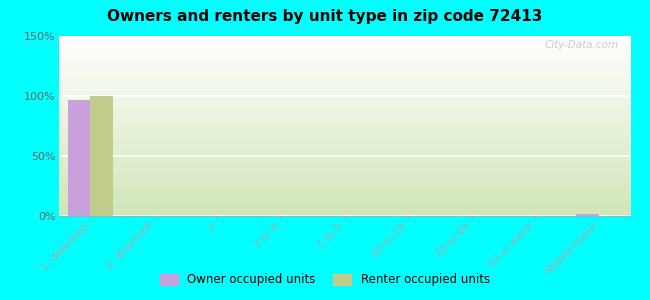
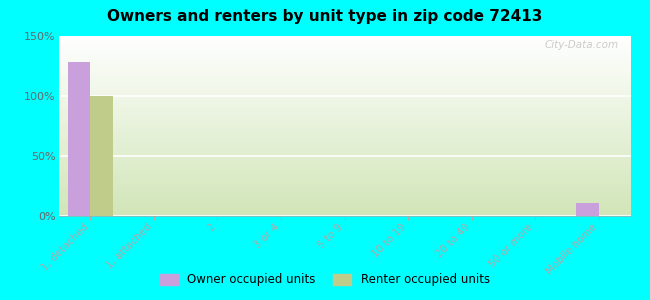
Owner occupied units/1, detached: 97% -> 128%
Owner occupied units/Mobile home: 2% -> 11%
